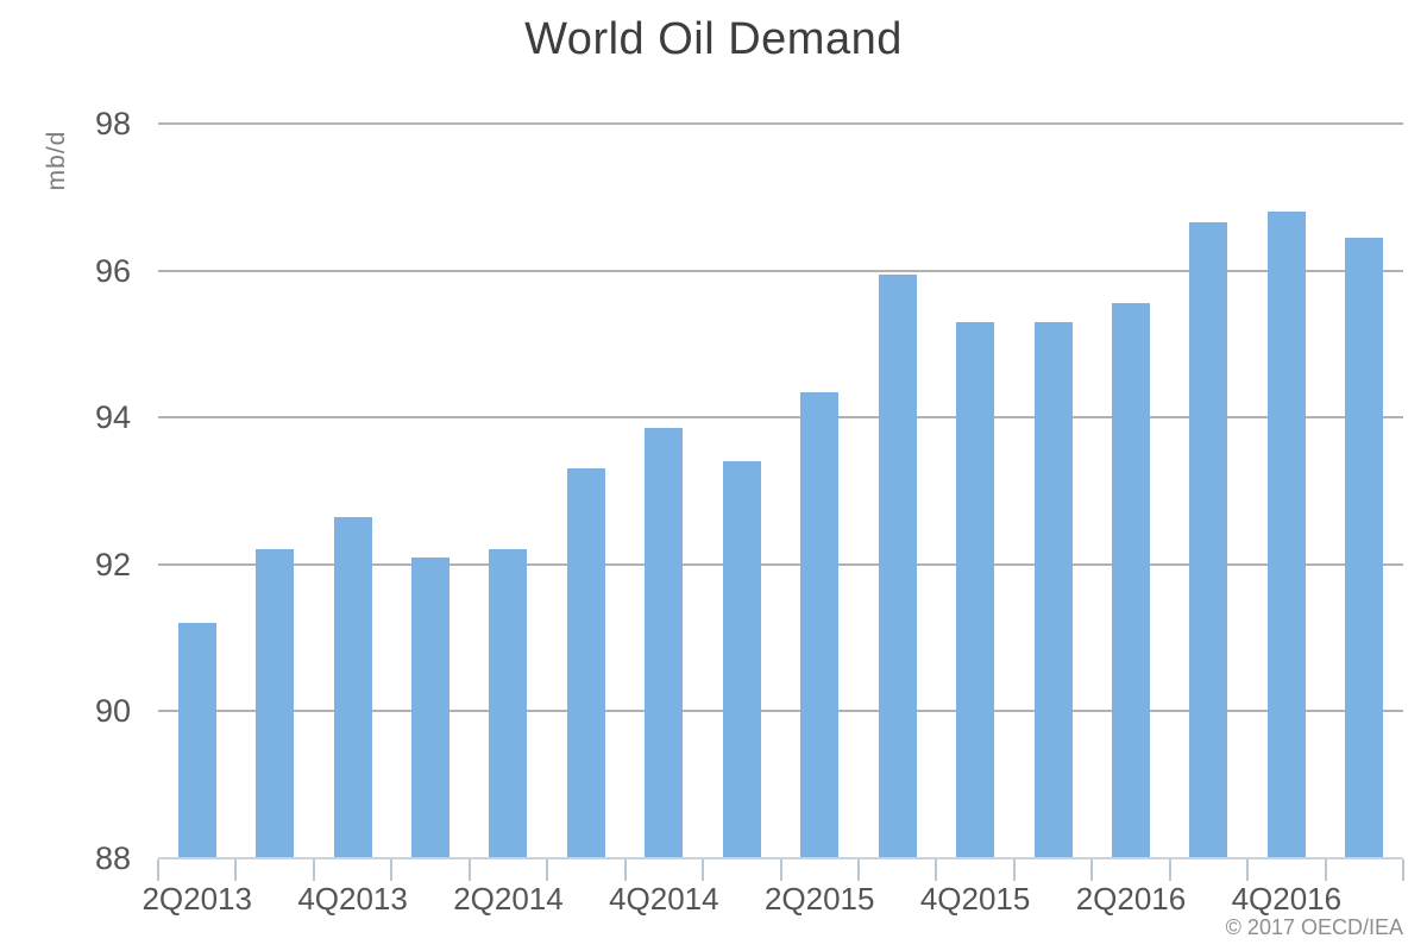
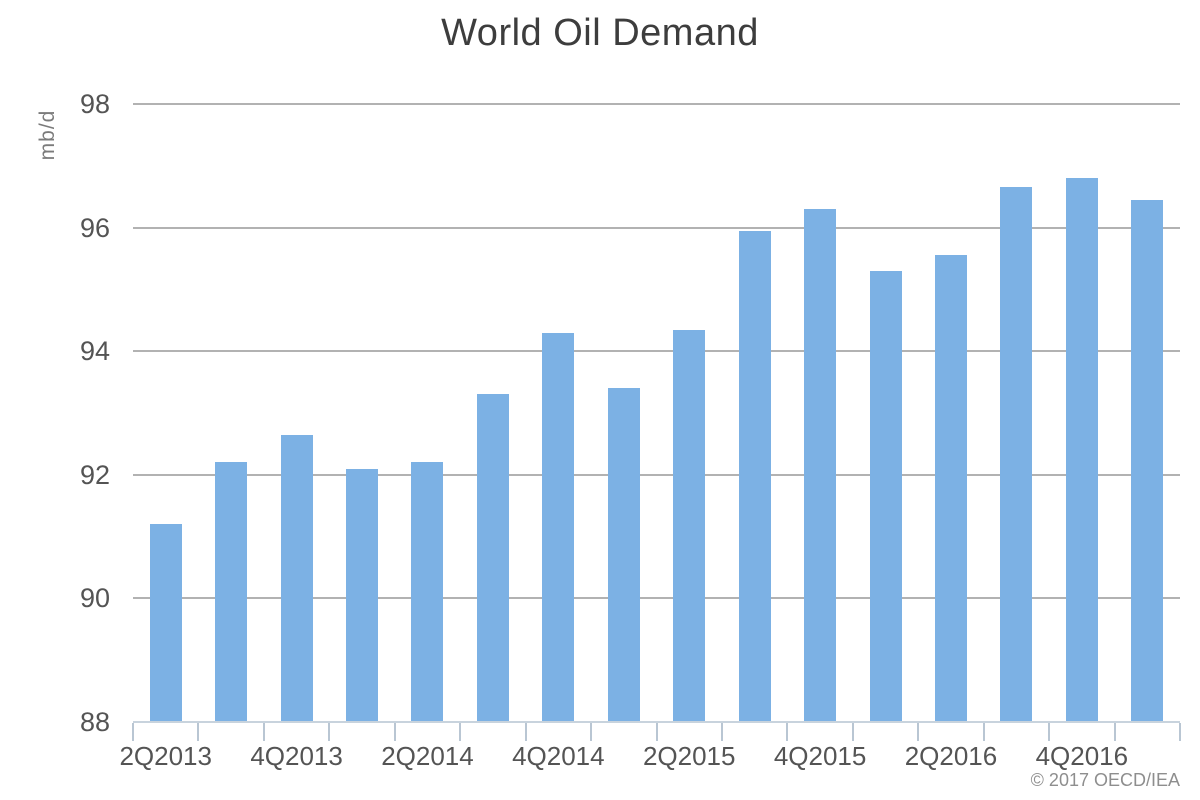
4Q2014: 93.8 -> 94.3
4Q2015: 95.3 -> 96.3
